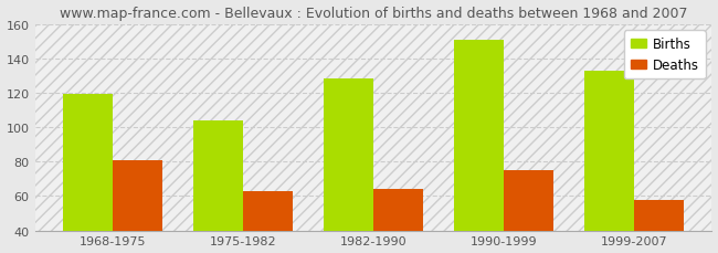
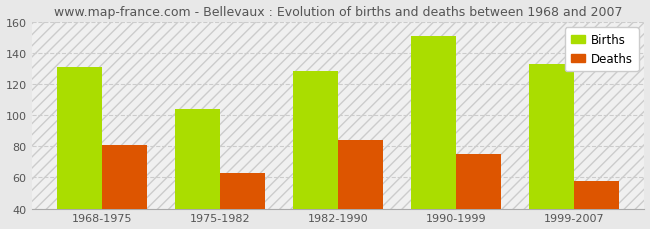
Births/1968-1975: 119 -> 131
Deaths/1982-1990: 64 -> 84
